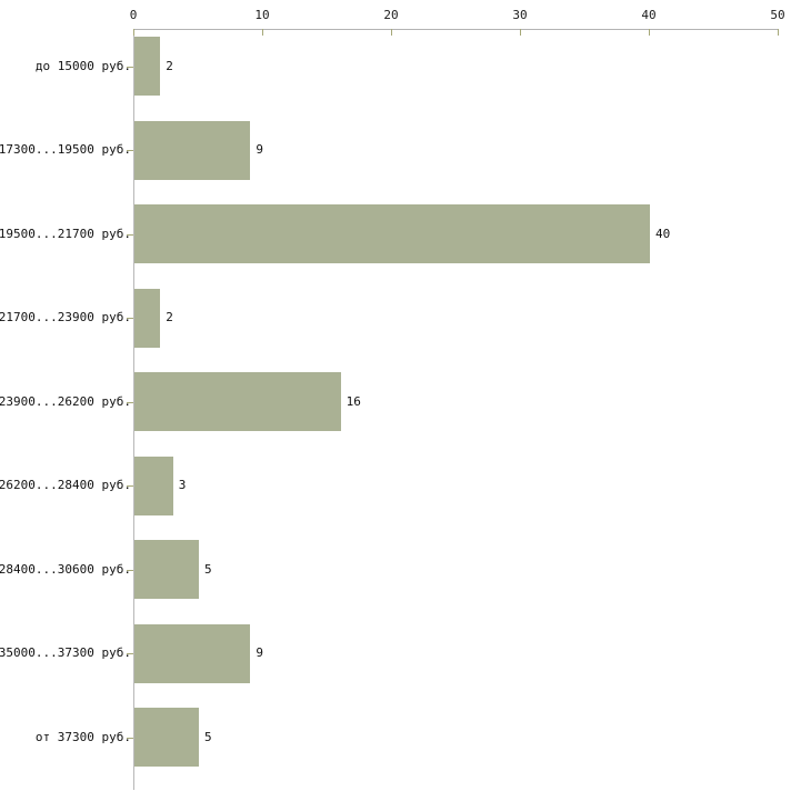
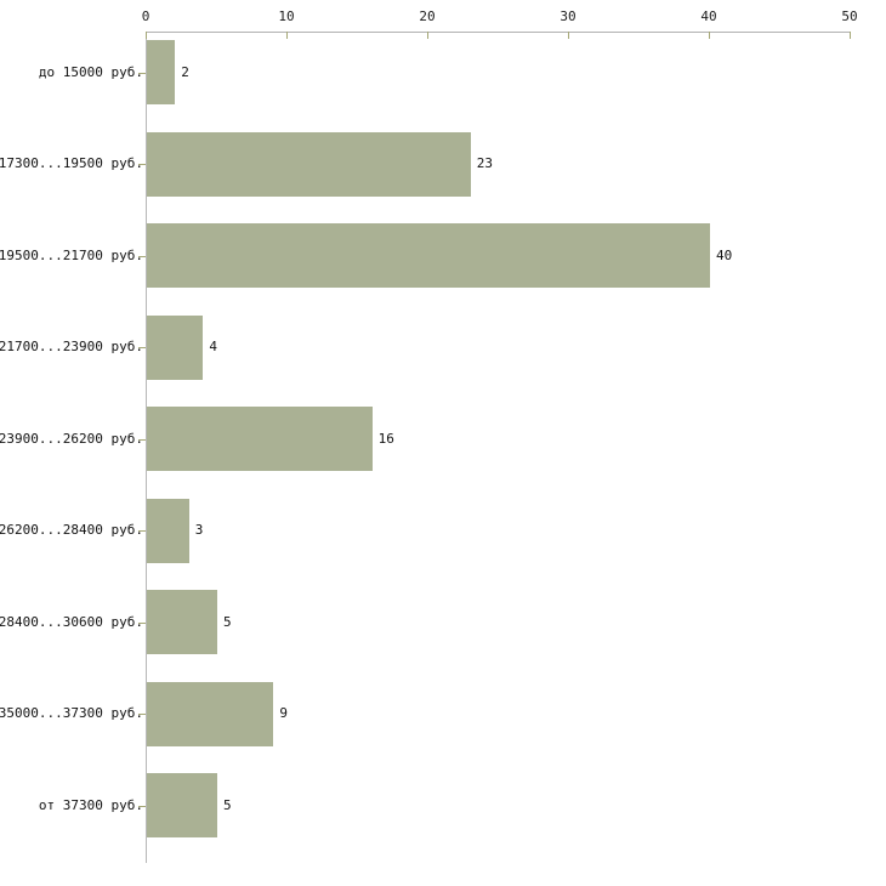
17300...19500 руб.: 9 -> 23
21700...23900 руб.: 2 -> 4
